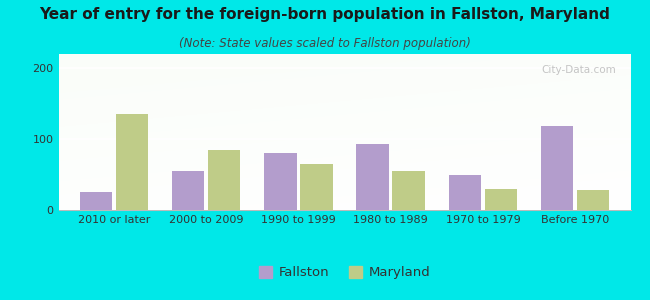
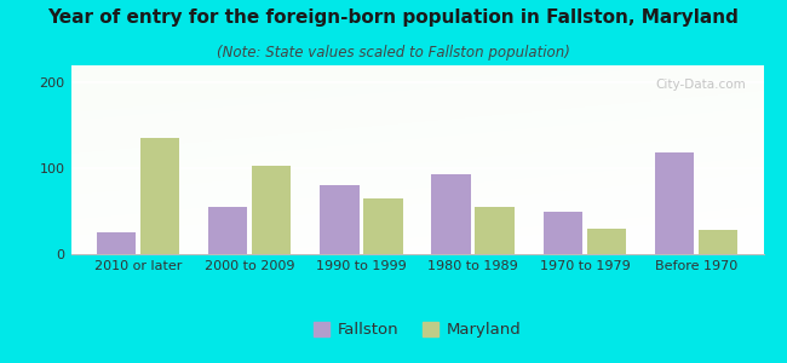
Maryland/2000 to 2009: 84 -> 103
